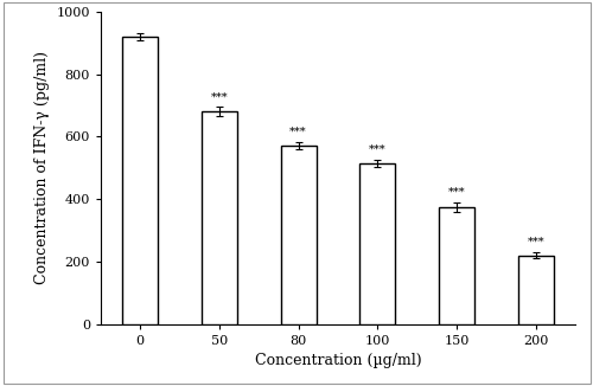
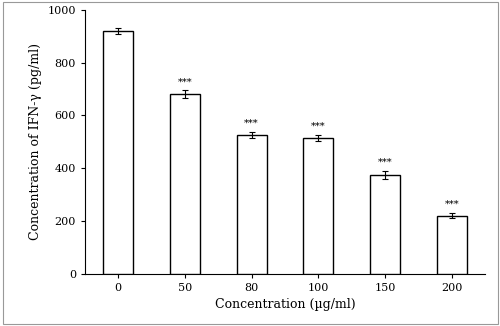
80: 570 -> 525
